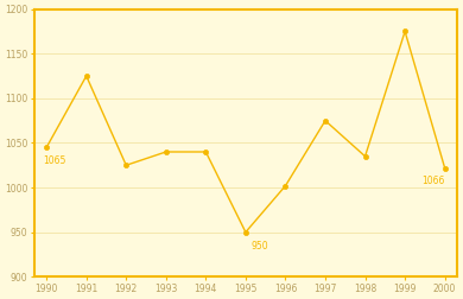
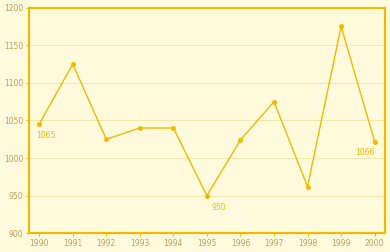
1996: 1002 -> 1024
1998: 1035 -> 962
